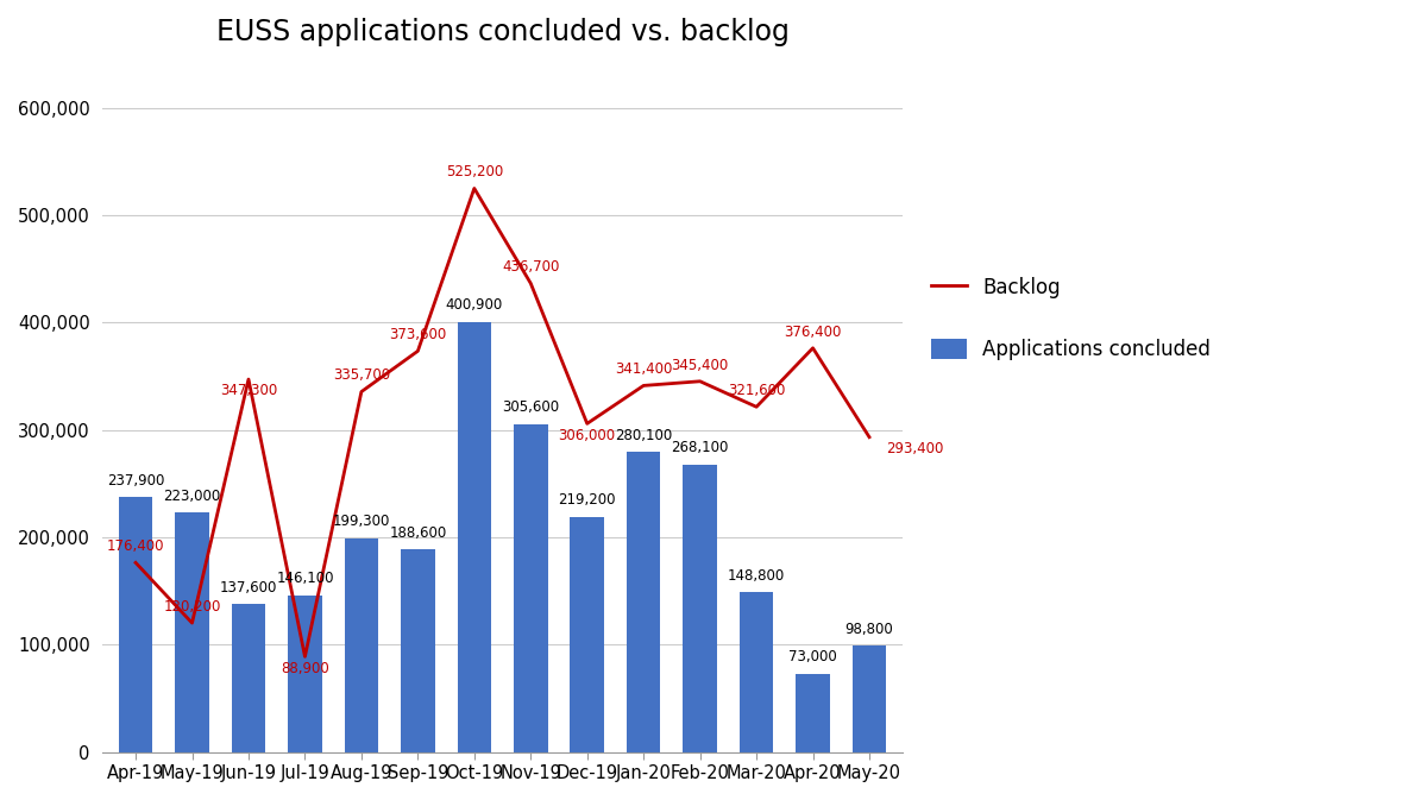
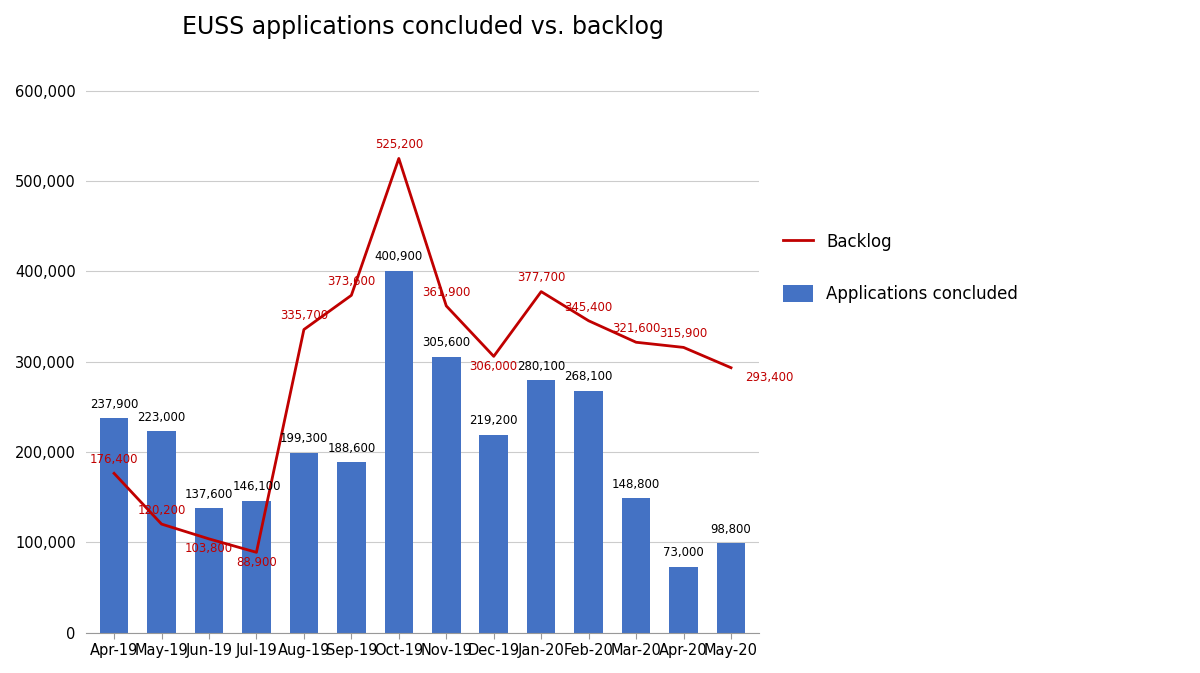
Backlog/Jun-19: 347,300 -> 103,800
Backlog/Nov-19: 436,700 -> 361,900
Backlog/Jan-20: 341,400 -> 377,700
Backlog/Apr-20: 376,400 -> 315,900
